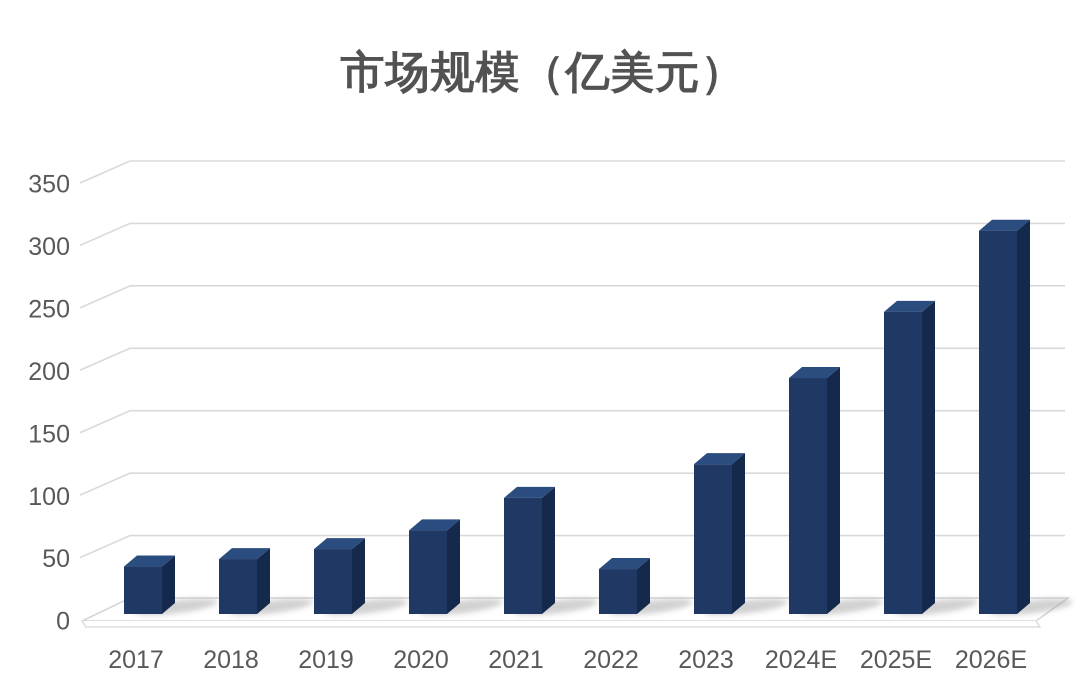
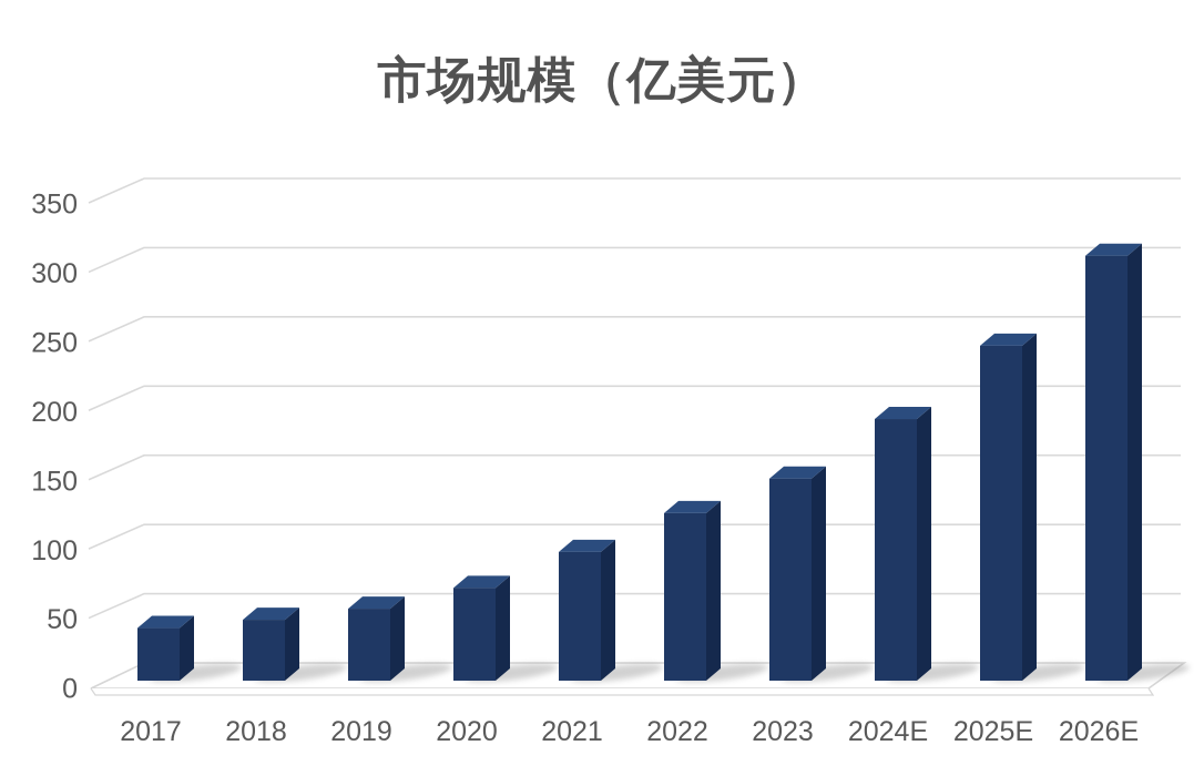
2022: 36 -> 121
2023: 120 -> 146
